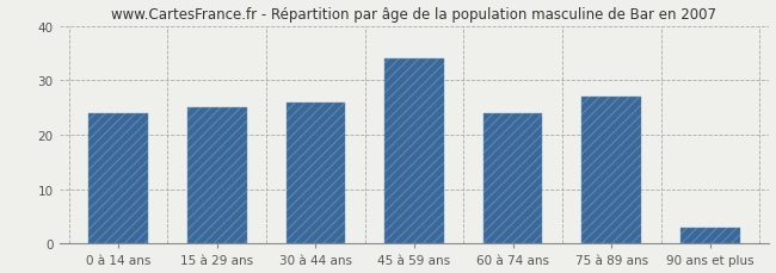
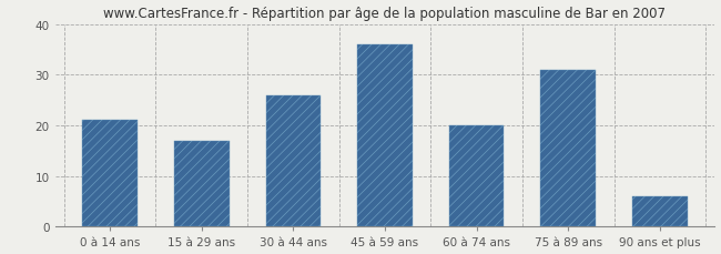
0 à 14 ans: 24 -> 21
15 à 29 ans: 25 -> 17
45 à 59 ans: 34 -> 36
60 à 74 ans: 24 -> 20
75 à 89 ans: 27 -> 31
90 ans et plus: 3 -> 6
